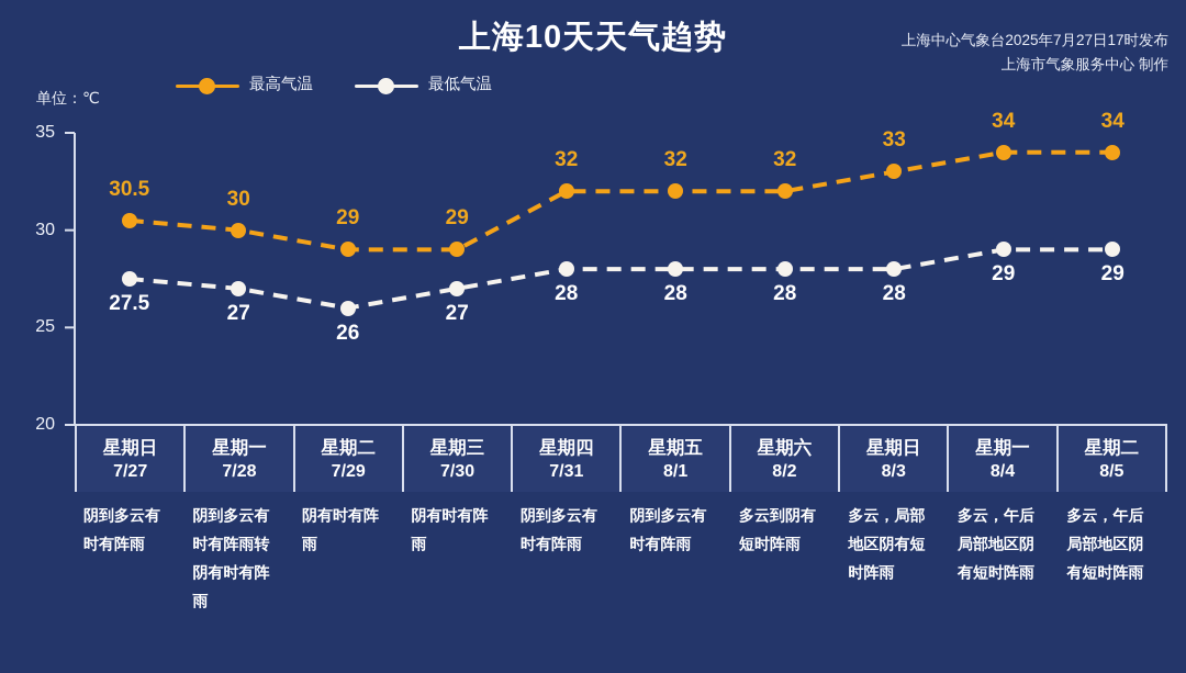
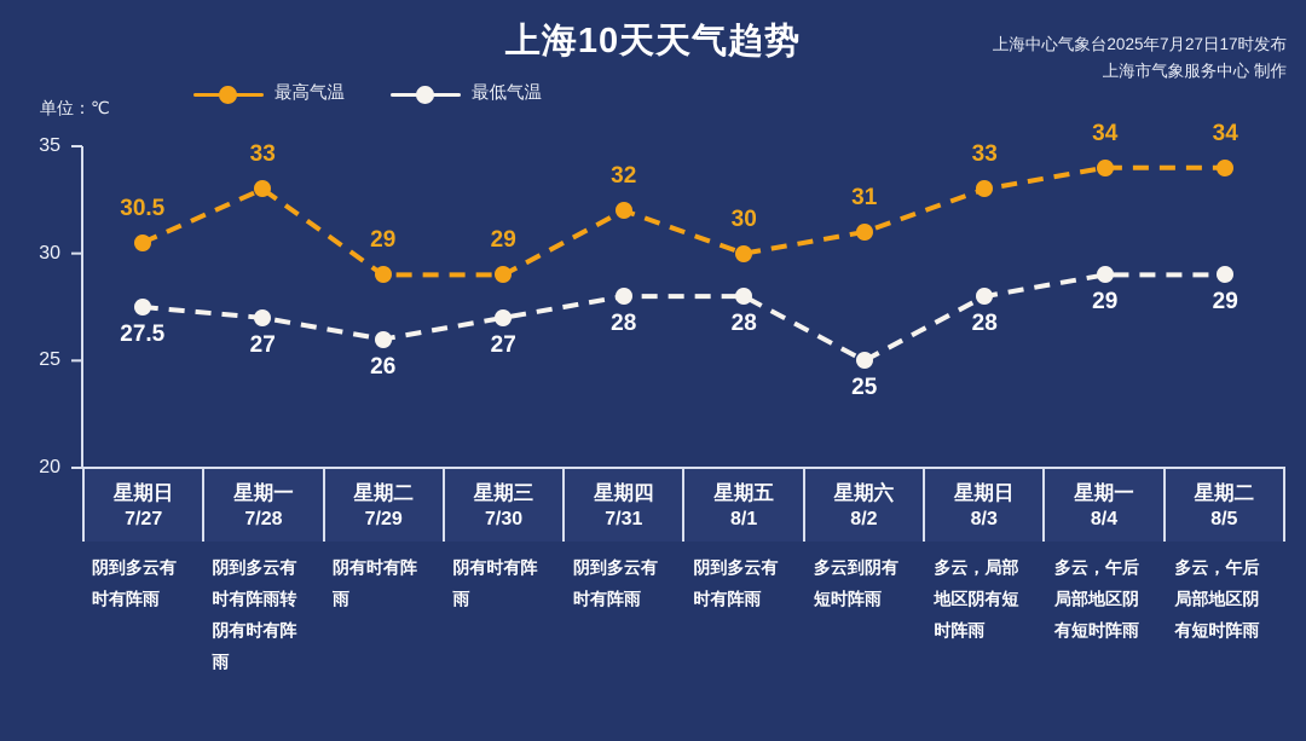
最高气温/7/28: 30 -> 33
最高气温/8/1: 32 -> 30
最高气温/8/2: 32 -> 31
最低气温/8/2: 28 -> 25
